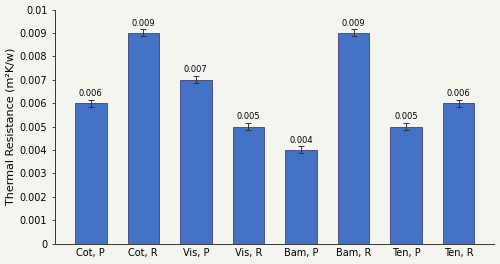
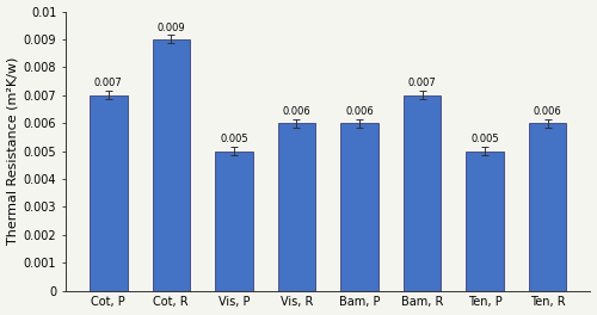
Cot, P: 0.006 -> 0.007
Vis, P: 0.007 -> 0.005
Vis, R: 0.005 -> 0.006
Bam, P: 0.004 -> 0.006
Bam, R: 0.009 -> 0.007
